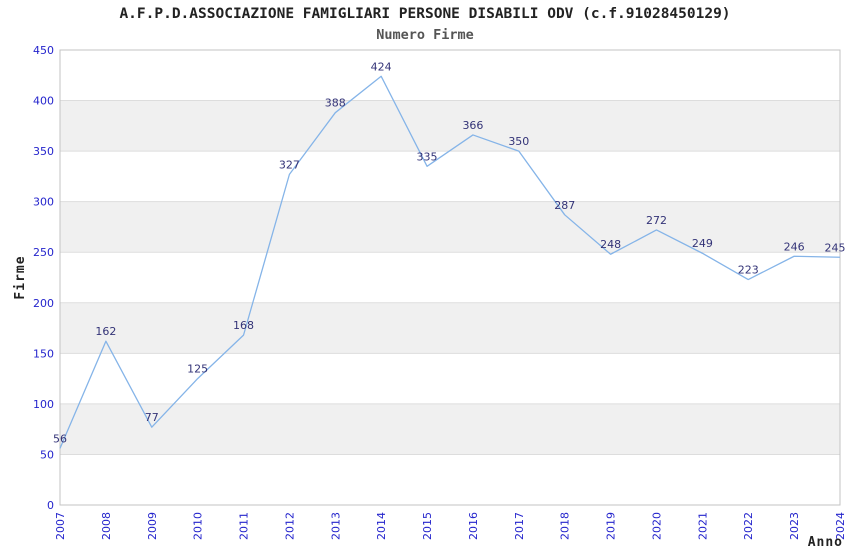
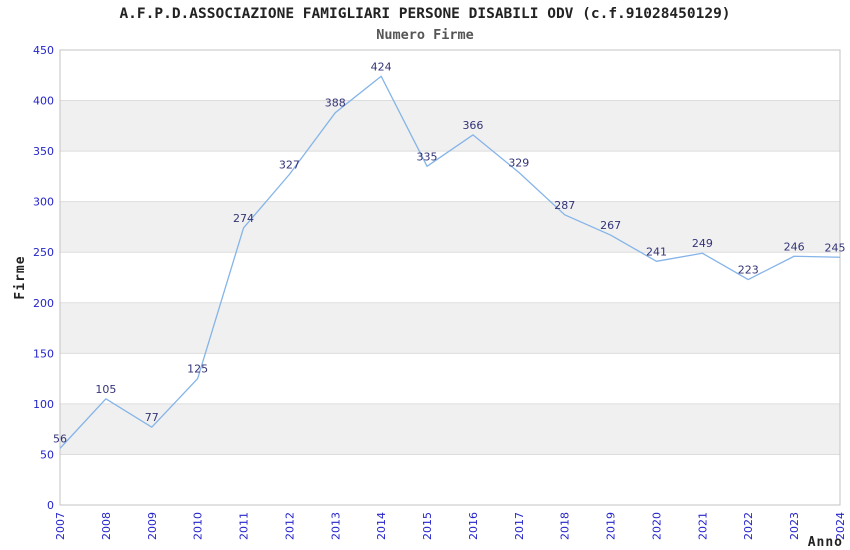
2008: 162 -> 105
2011: 168 -> 274
2017: 350 -> 329
2019: 248 -> 267
2020: 272 -> 241
